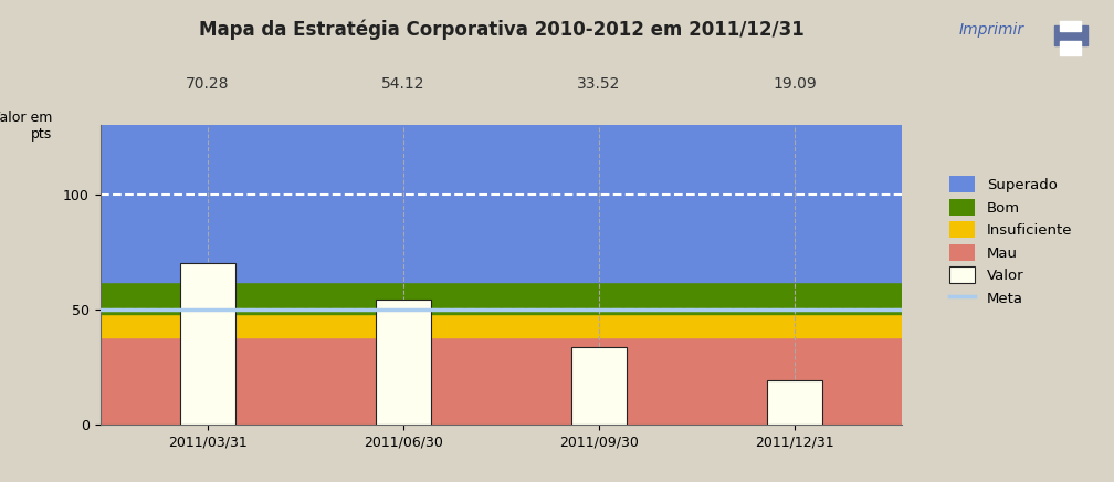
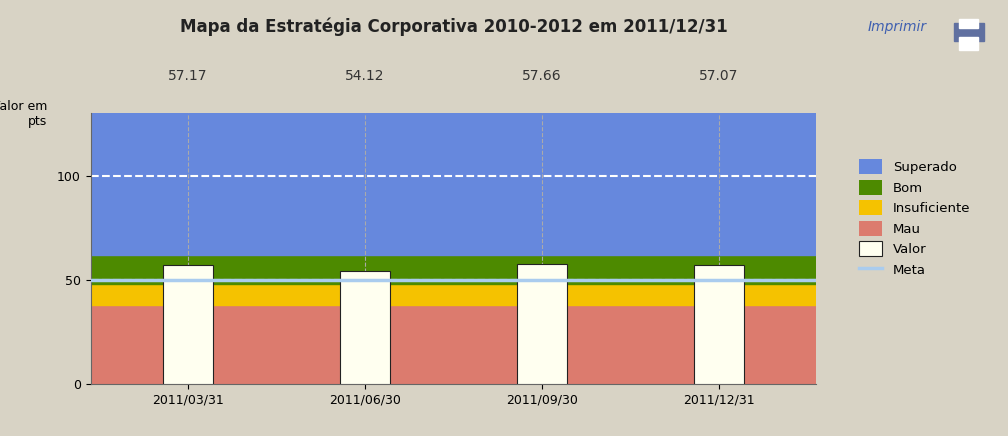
2011/03/31: 70.28 -> 57.17
2011/09/30: 33.52 -> 57.66
2011/12/31: 19.09 -> 57.07
